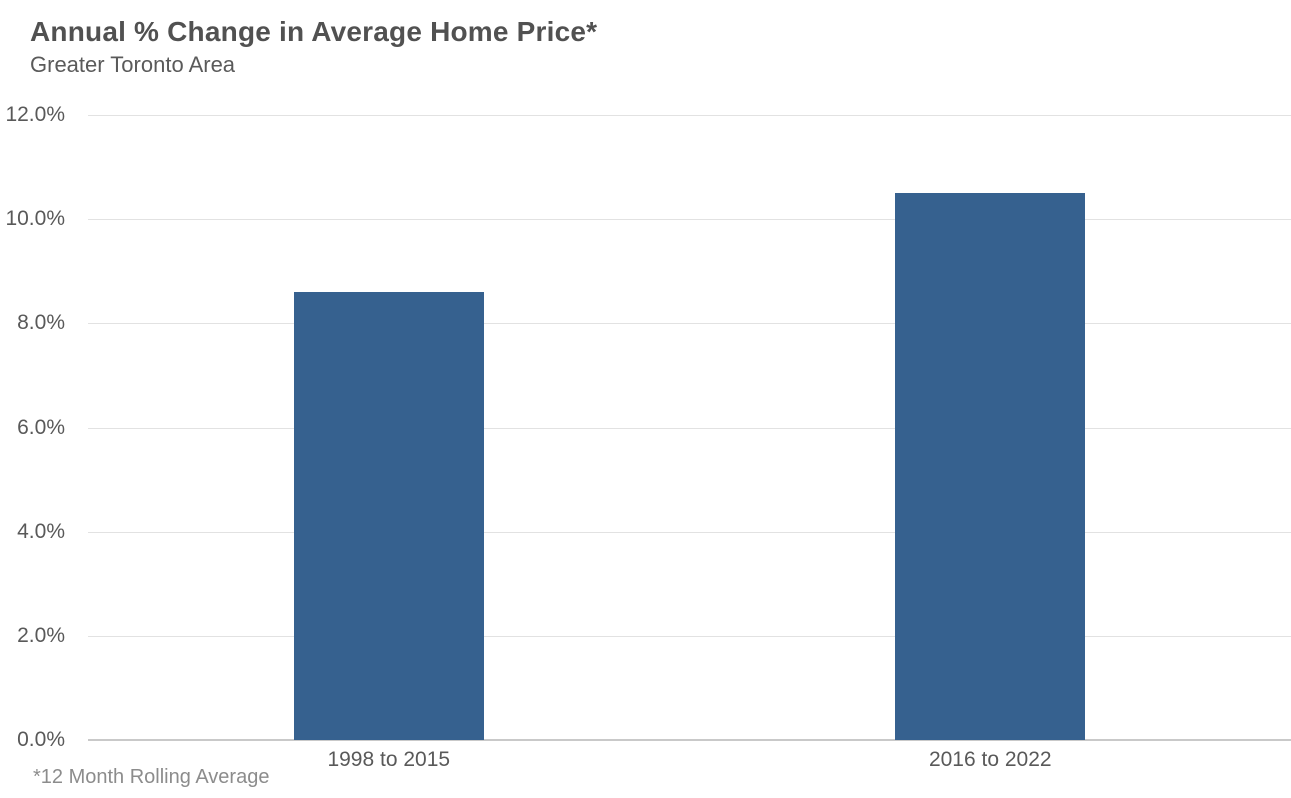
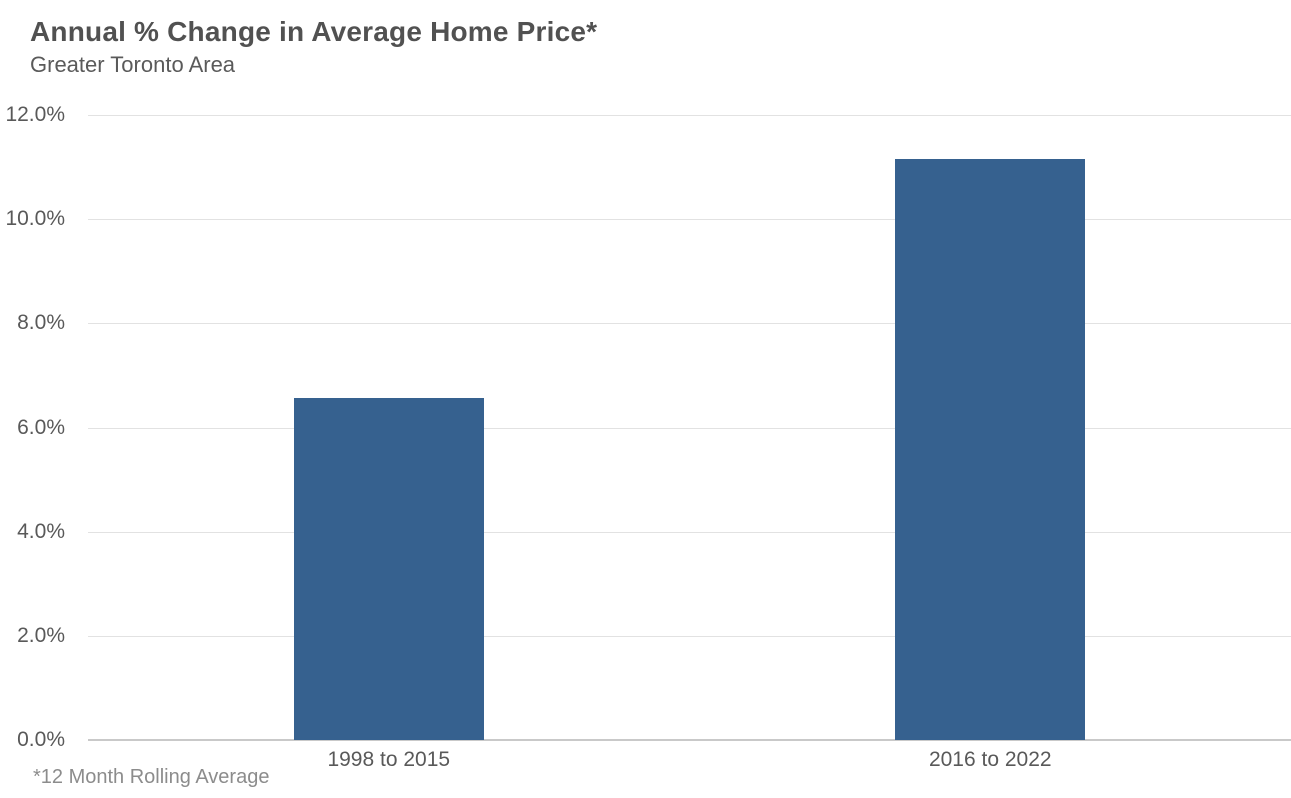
1998 to 2015: 8.6% -> 6.6%
2016 to 2022: 10.5% -> 11.2%
